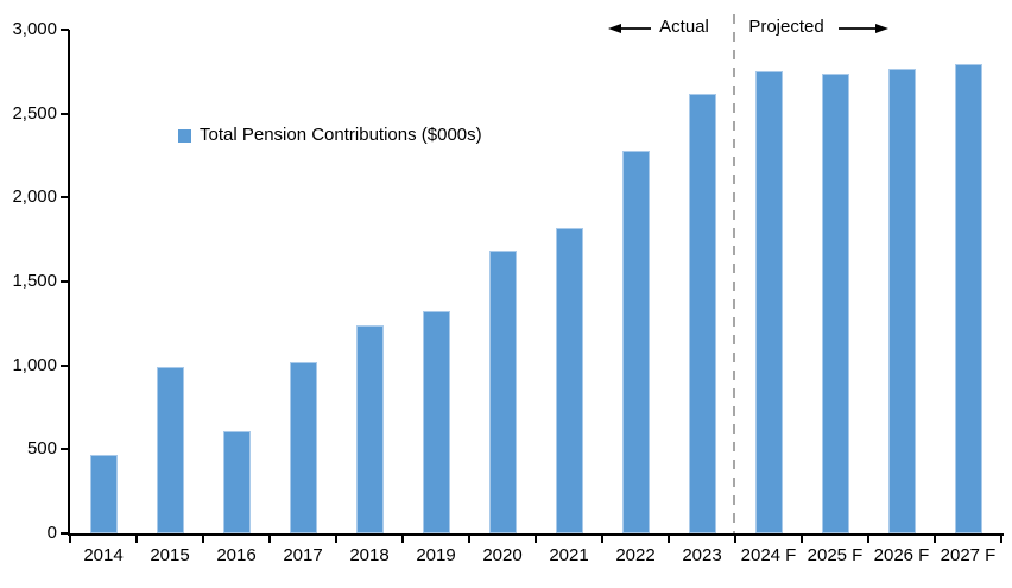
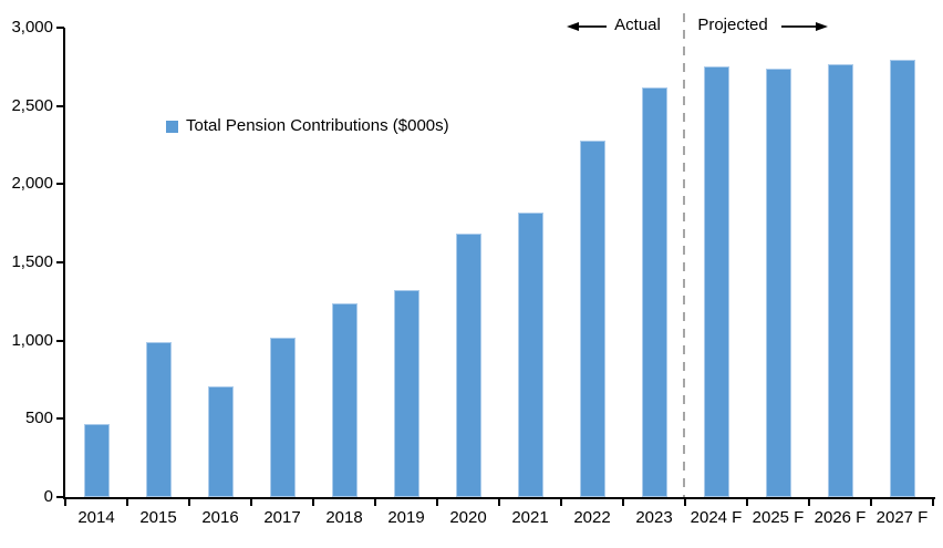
2016: 610 -> 710
